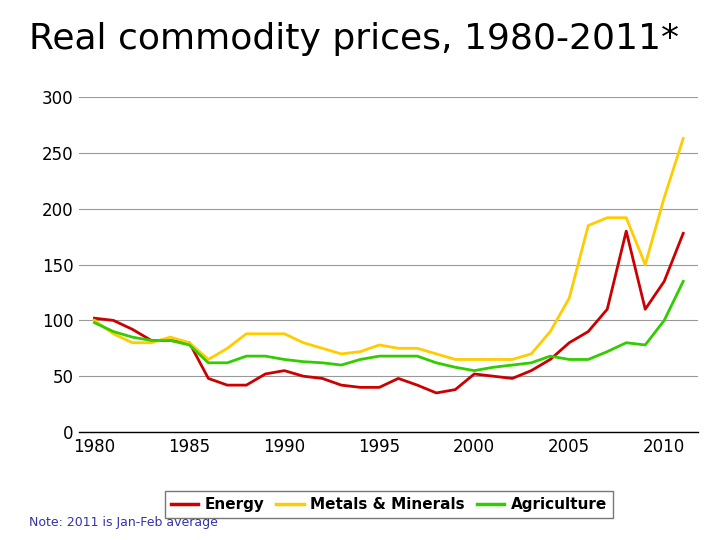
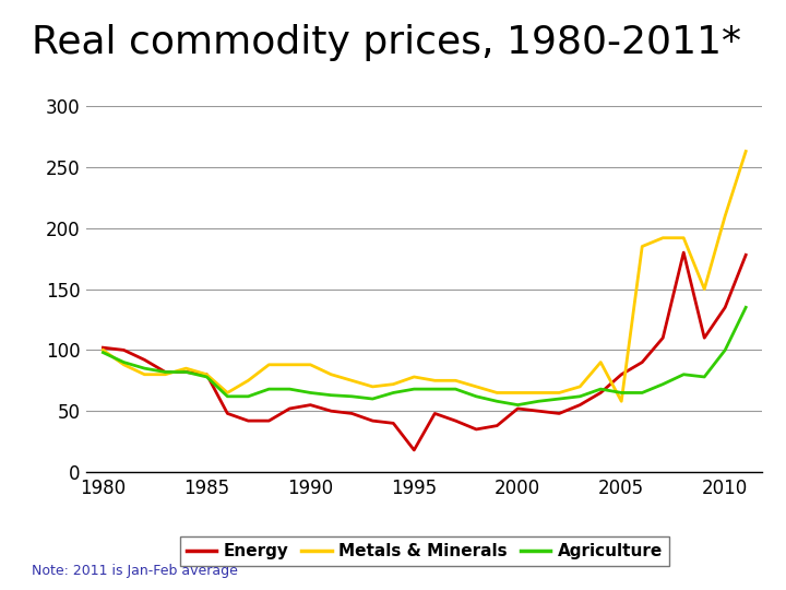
Energy/1995: 40 -> 18
Metals & Minerals/2005: 120 -> 58
